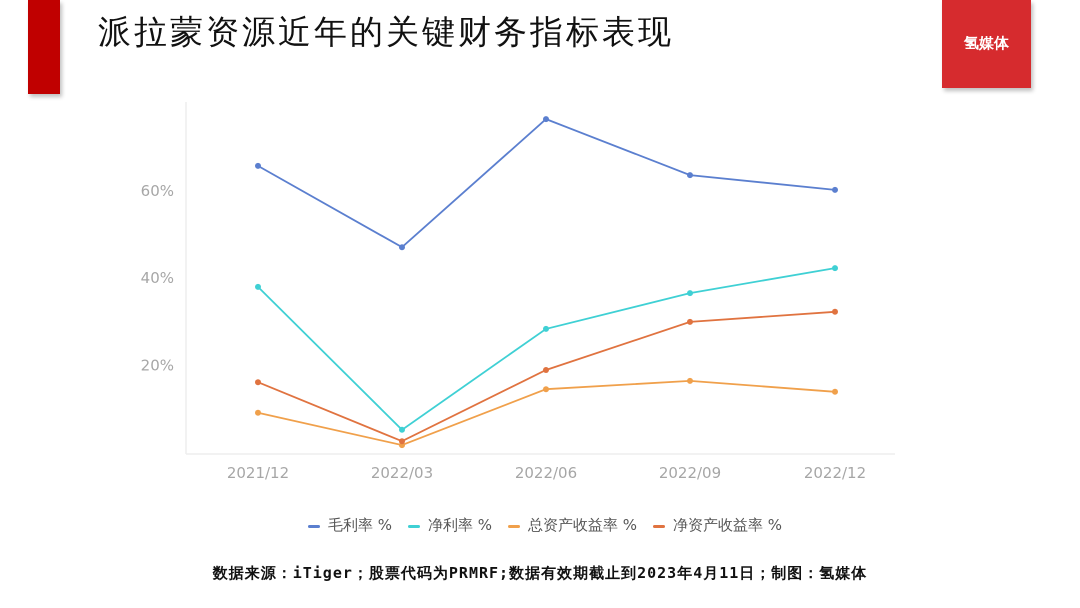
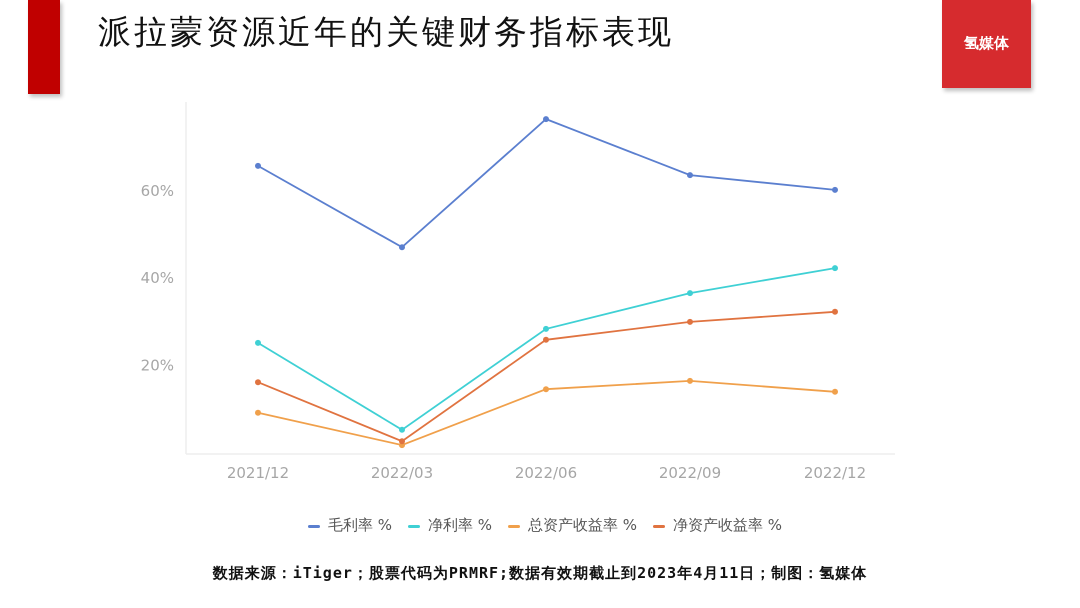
净利率 %/2021/12: 38% -> 25%
净资产收益率 %/2022/06: 19% -> 26%
